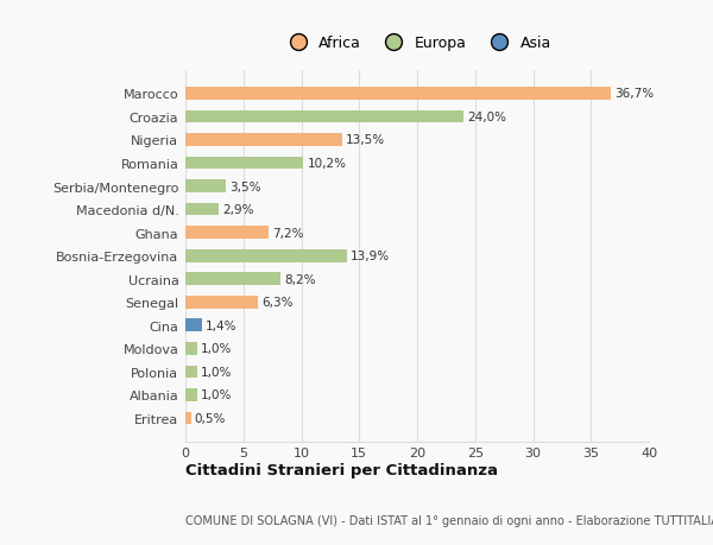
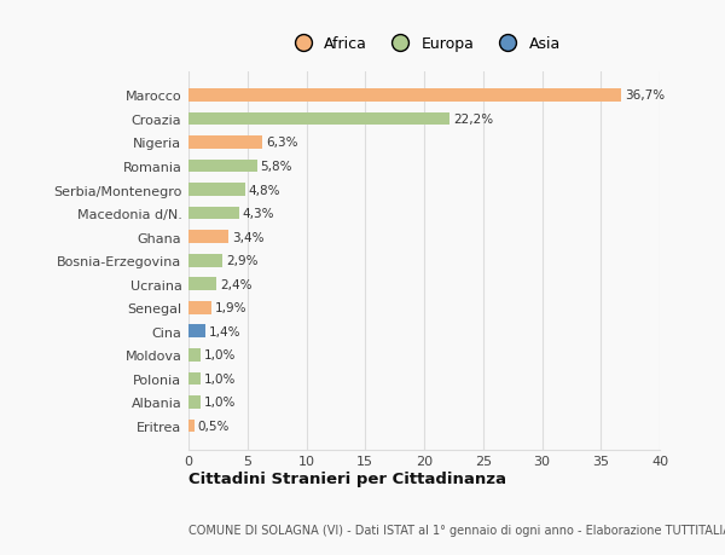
Croazia: 24,0% -> 22,2%
Nigeria: 13,5% -> 6,3%
Romania: 10,2% -> 5,8%
Serbia/Montenegro: 3,5% -> 4,8%
Macedonia d/N.: 2,9% -> 4,3%
Ghana: 7,2% -> 3,4%
Bosnia-Erzegovina: 13,9% -> 2,9%
Ucraina: 8,2% -> 2,4%
Senegal: 6,3% -> 1,9%
